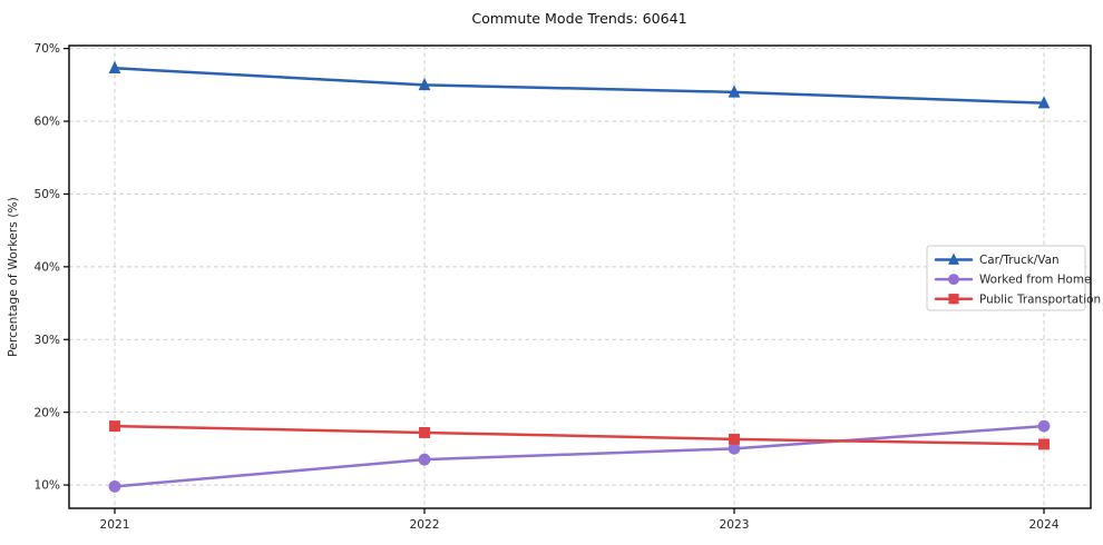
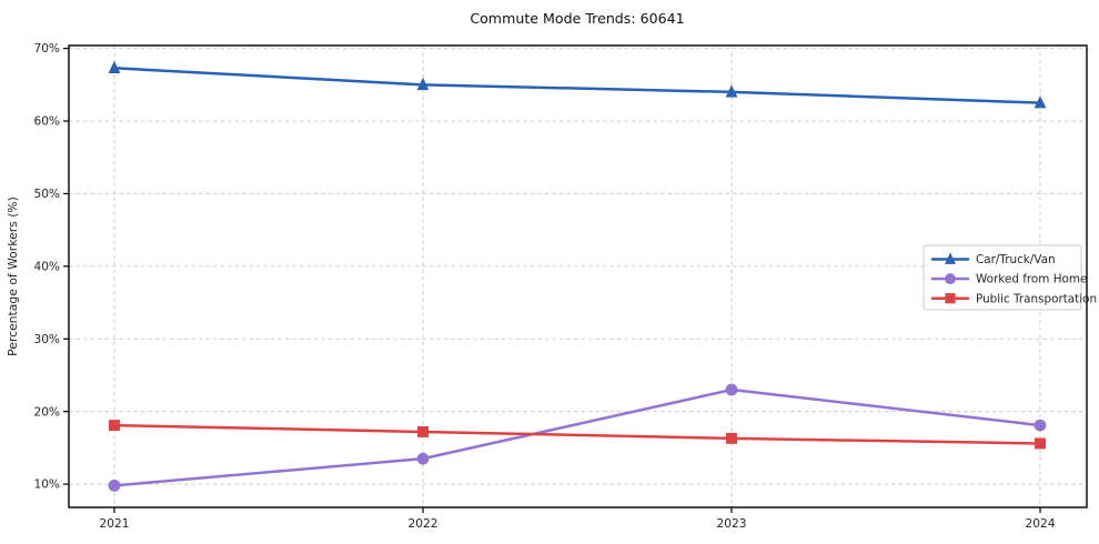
Worked from Home/2023: 15% -> 23%
